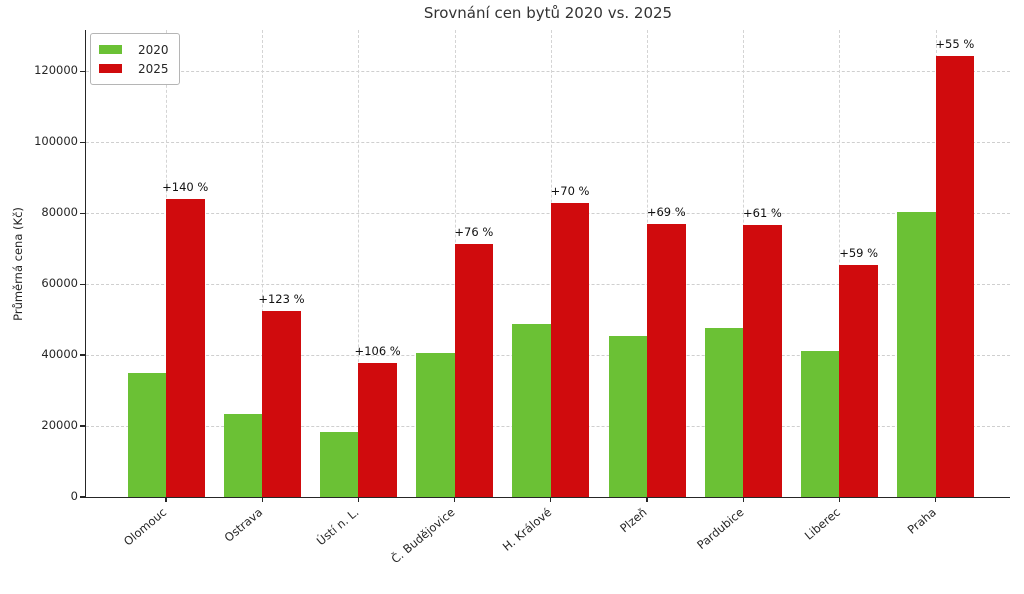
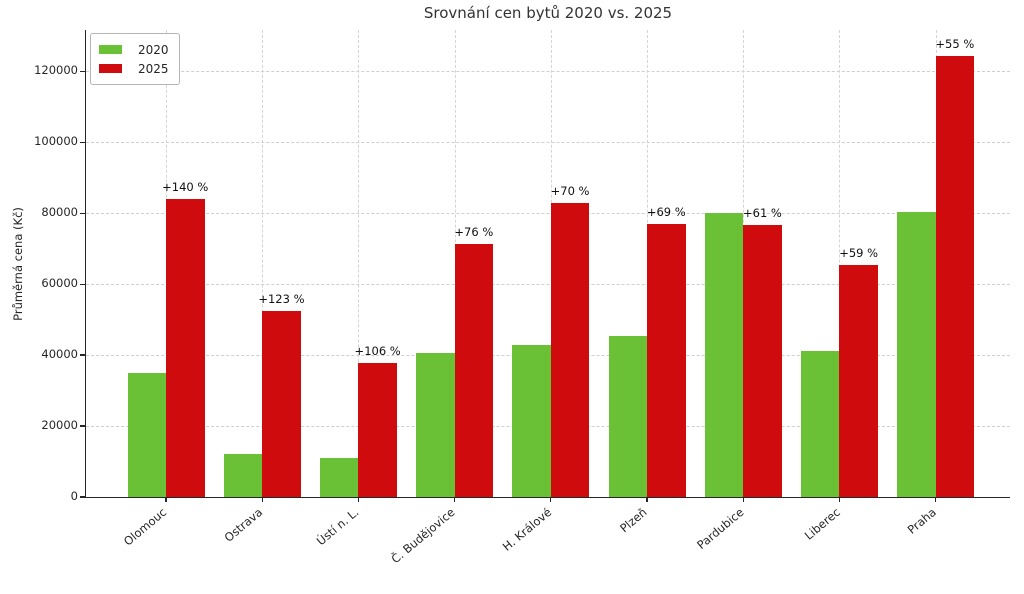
2020/Ostrava: 24000 -> 12000
2020/Ústí n. L.: 18000 -> 11000
2020/H. Králové: 49000 -> 43000
2020/Pardubice: 48000 -> 80000
